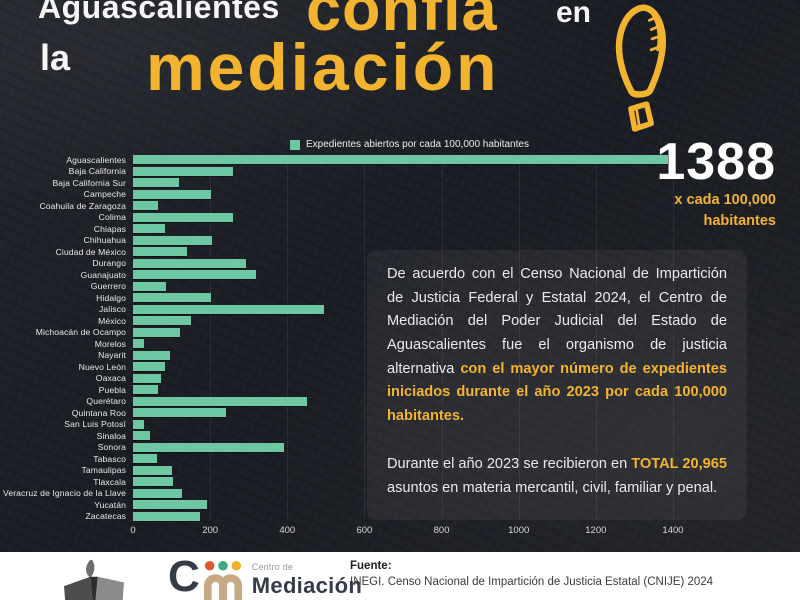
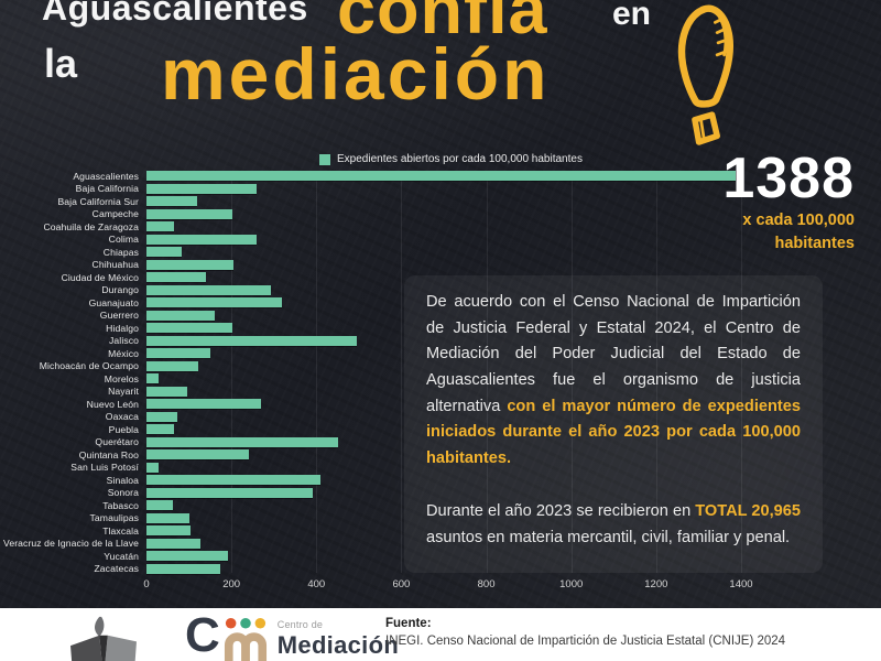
Guerrero: 90 -> 160
Nuevo León: 80 -> 270
Sinaloa: 40 -> 410
